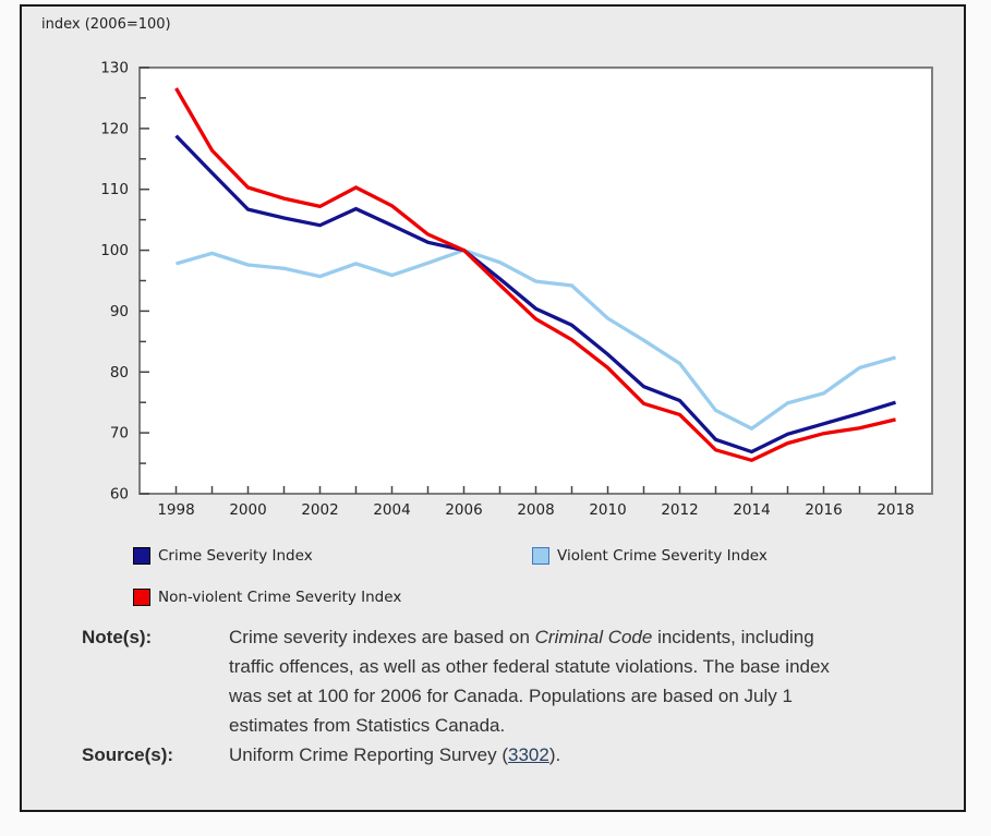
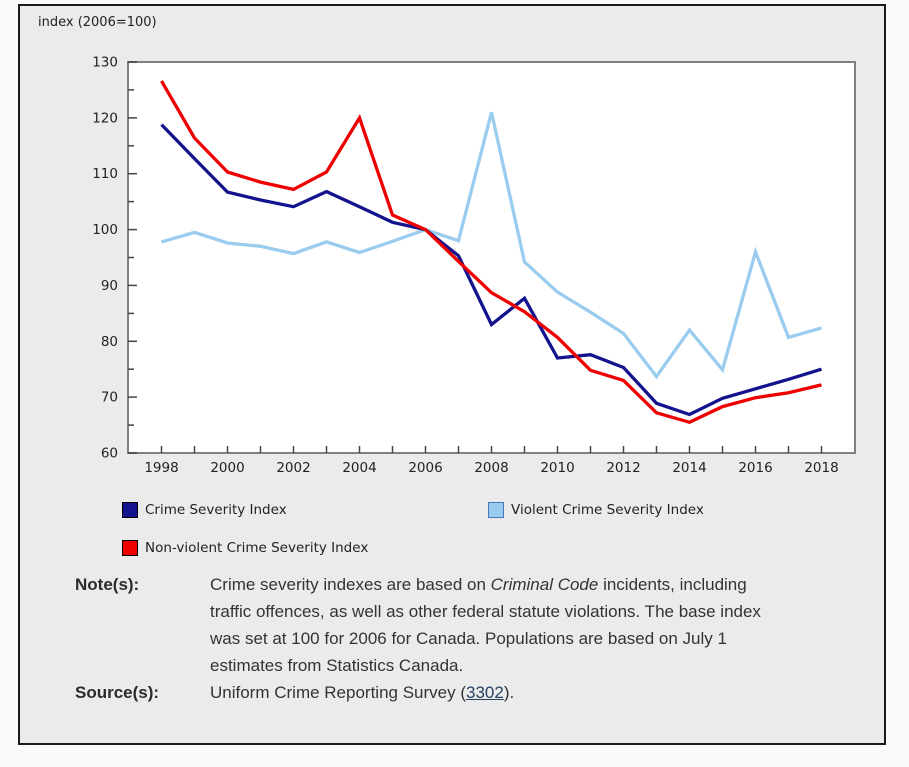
Non-violent Crime Severity Index/2004: 107 -> 120
Crime Severity Index/2008: 90 -> 83
Violent Crime Severity Index/2008: 95 -> 121
Crime Severity Index/2010: 83 -> 77
Violent Crime Severity Index/2014: 71 -> 82
Violent Crime Severity Index/2016: 76 -> 96
